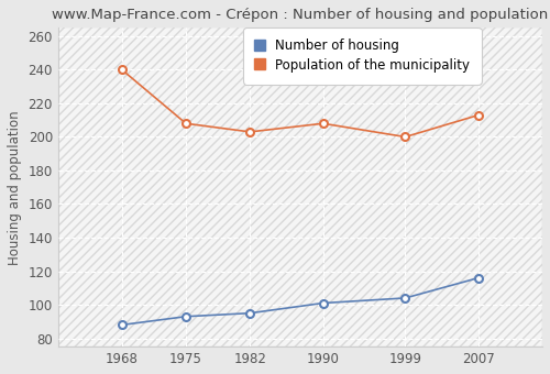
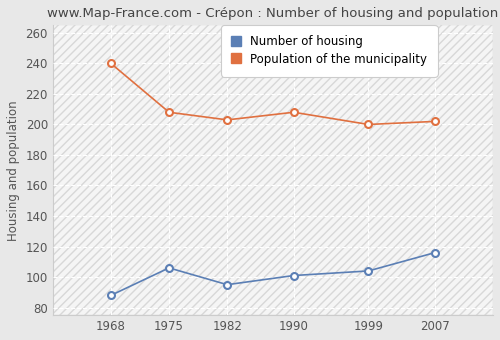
Number of housing/1975: 93 -> 106
Population of the municipality/2007: 213 -> 202
